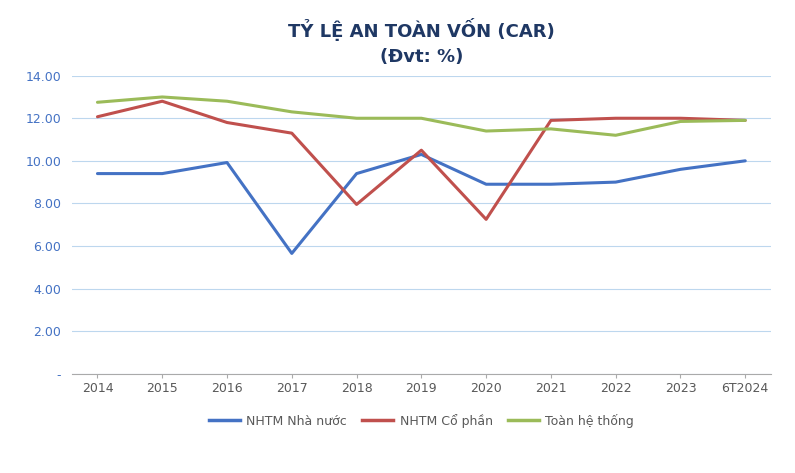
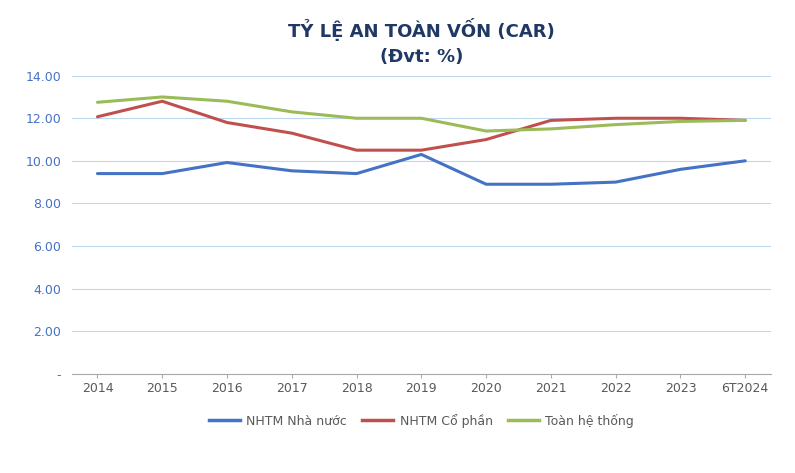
NHTM Nhà nước/2017: 5.65 -> 9.53
NHTM Cổ phần/2018: 7.95 -> 10.50
NHTM Cổ phần/2020: 7.25 -> 11.00
Toàn hệ thống/2022: 11.20 -> 11.70
